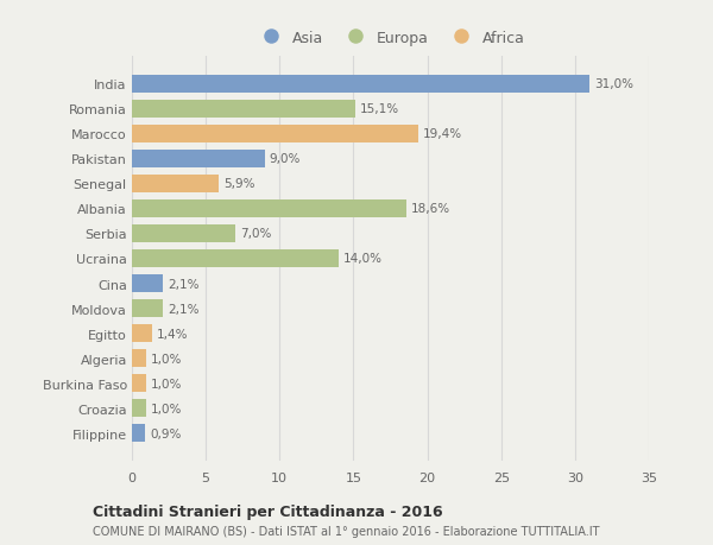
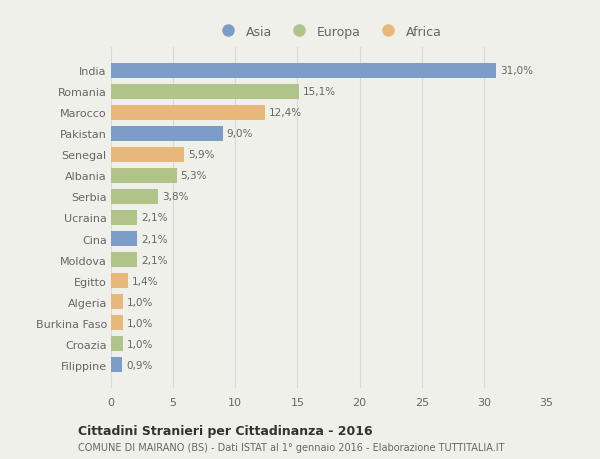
Marocco: 19,4% -> 12,4%
Albania: 18,6% -> 5,3%
Serbia: 7,0% -> 3,8%
Ucraina: 14,0% -> 2,1%
